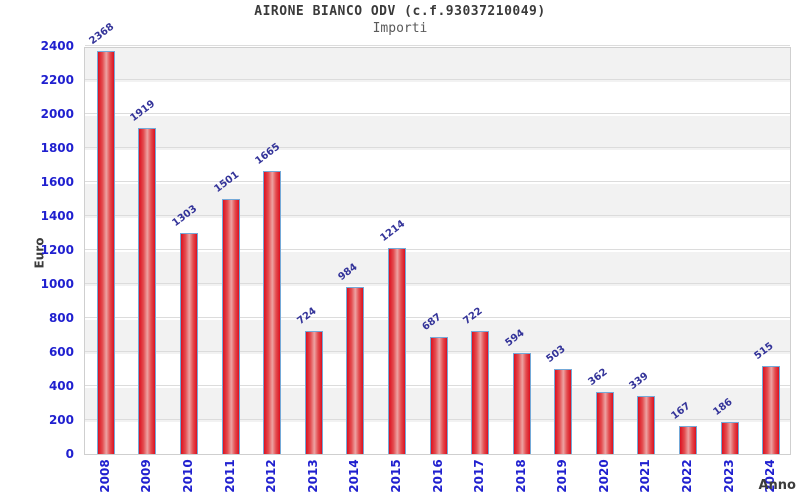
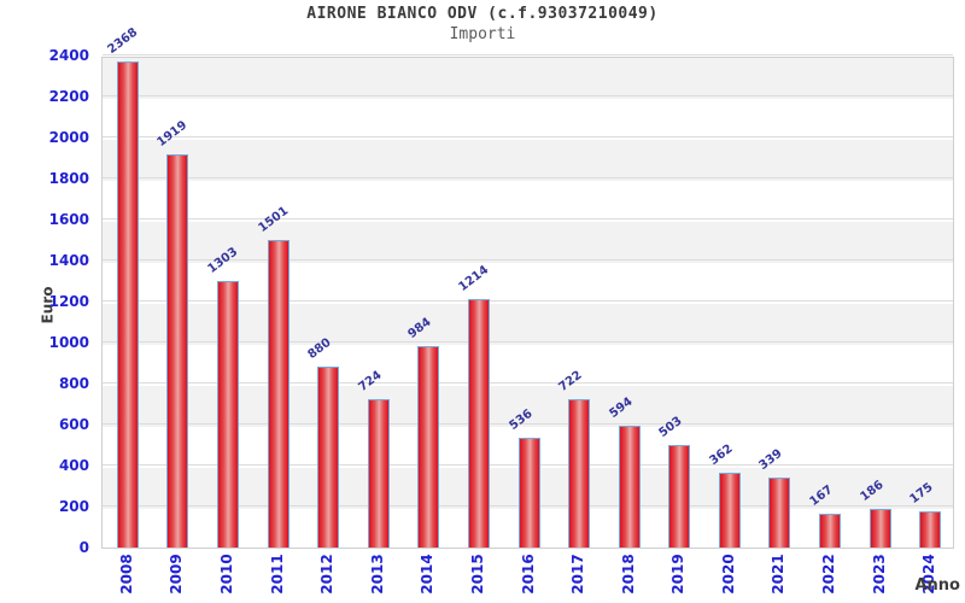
2012: 1665 -> 880
2016: 687 -> 536
2024: 515 -> 175
